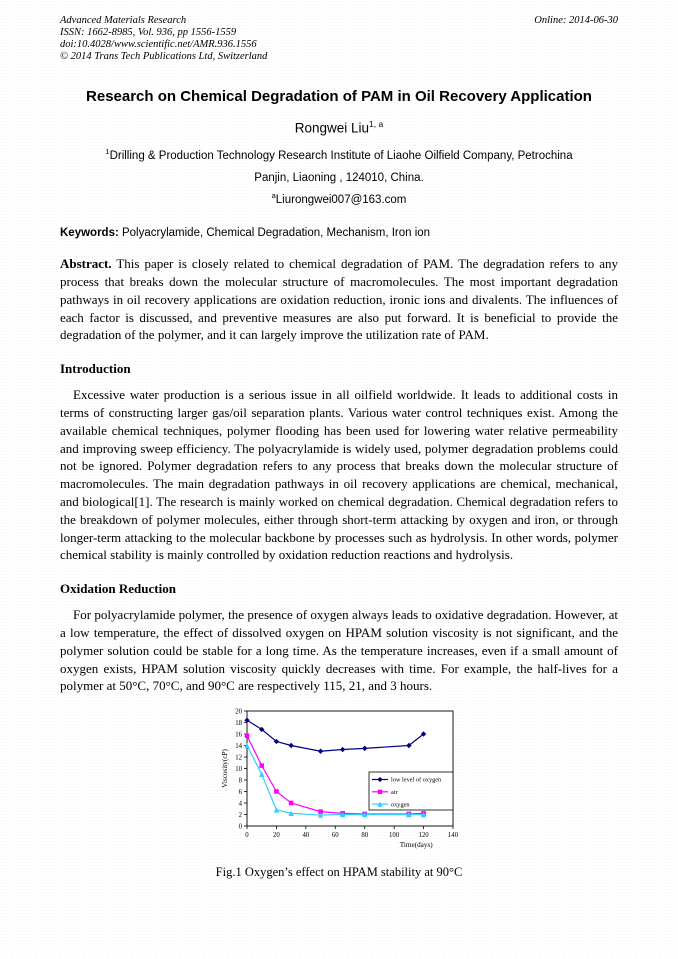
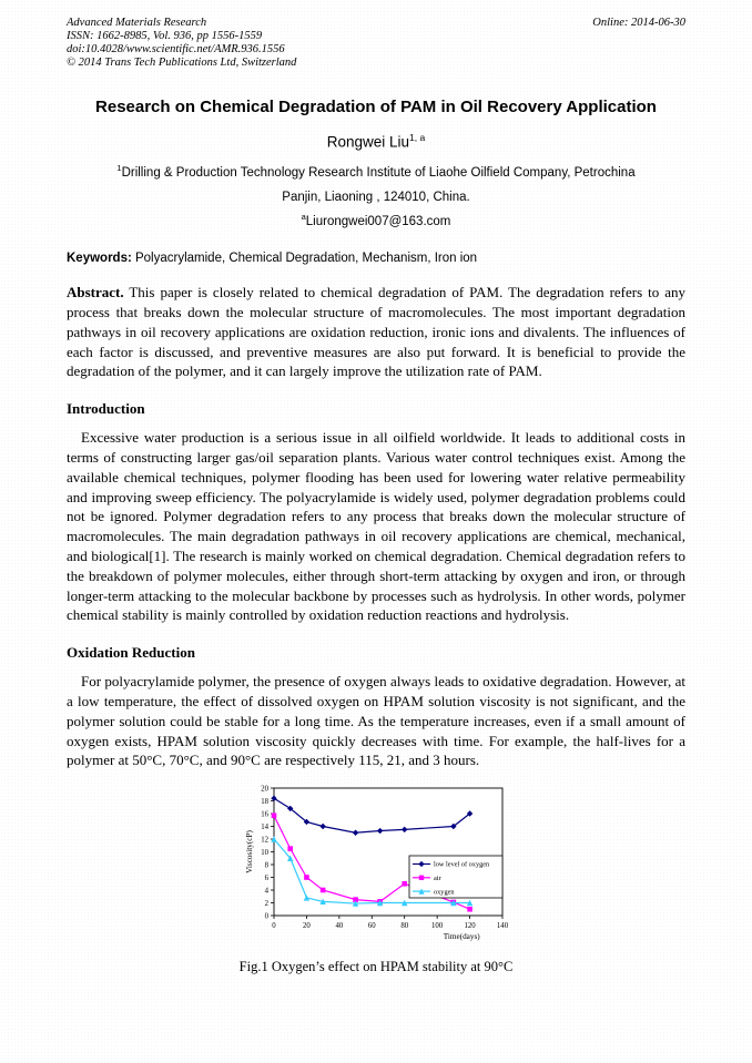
oxygen/0: 14 -> 12
air/80: 2 -> 5
air/120: 2 -> 1
